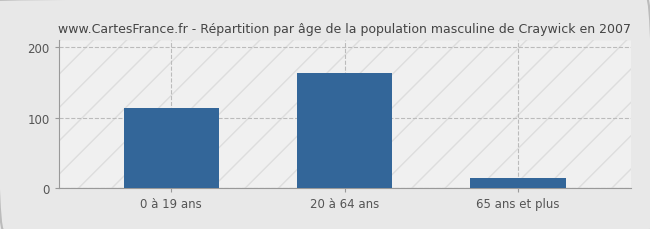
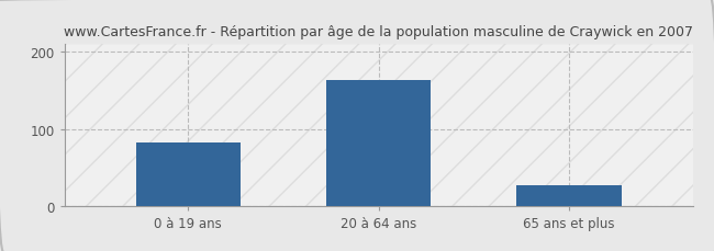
0 à 19 ans: 113 -> 82
65 ans et plus: 14 -> 26
